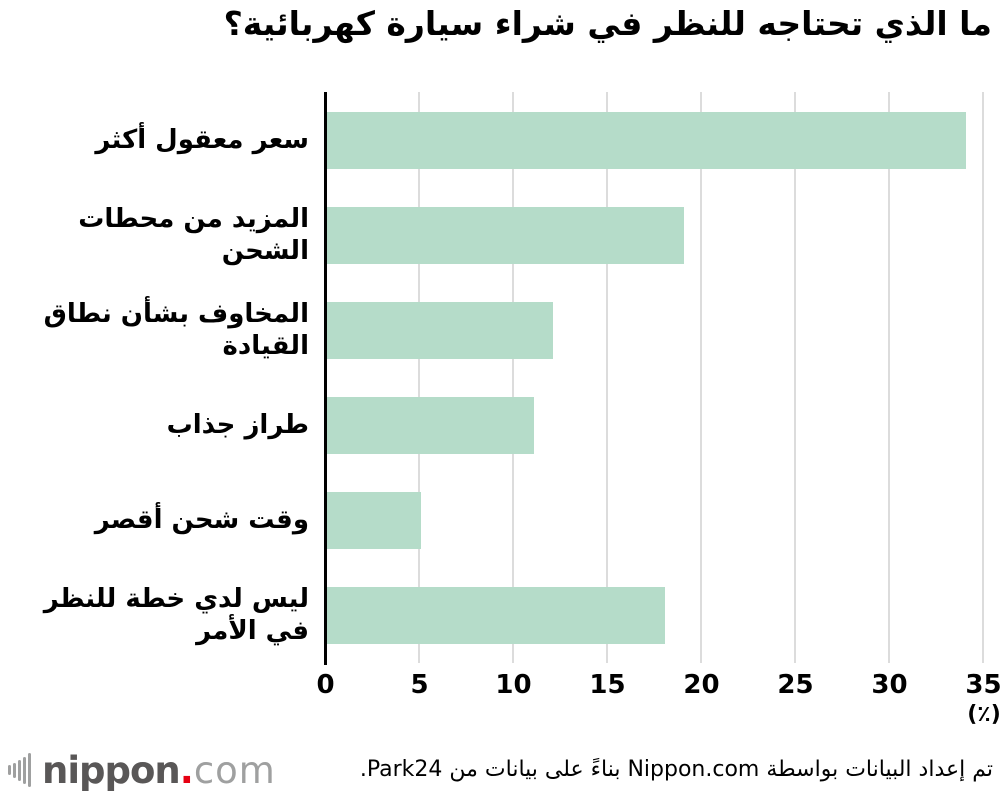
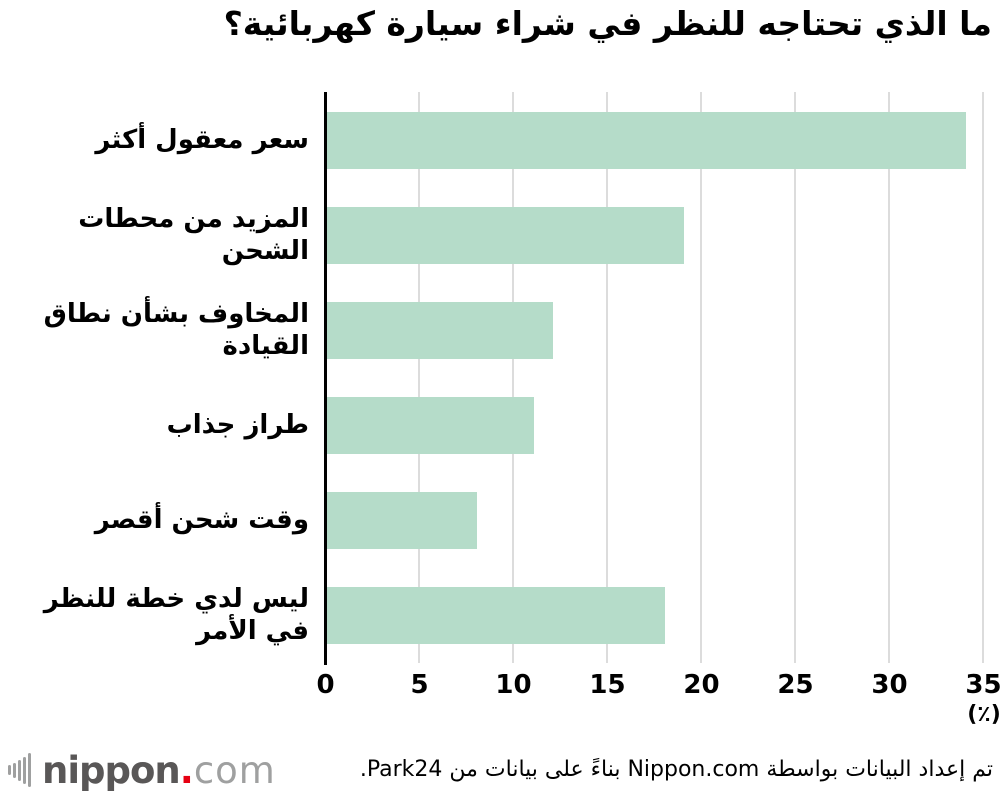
وقت شحن أقصر: 5 -> 8
